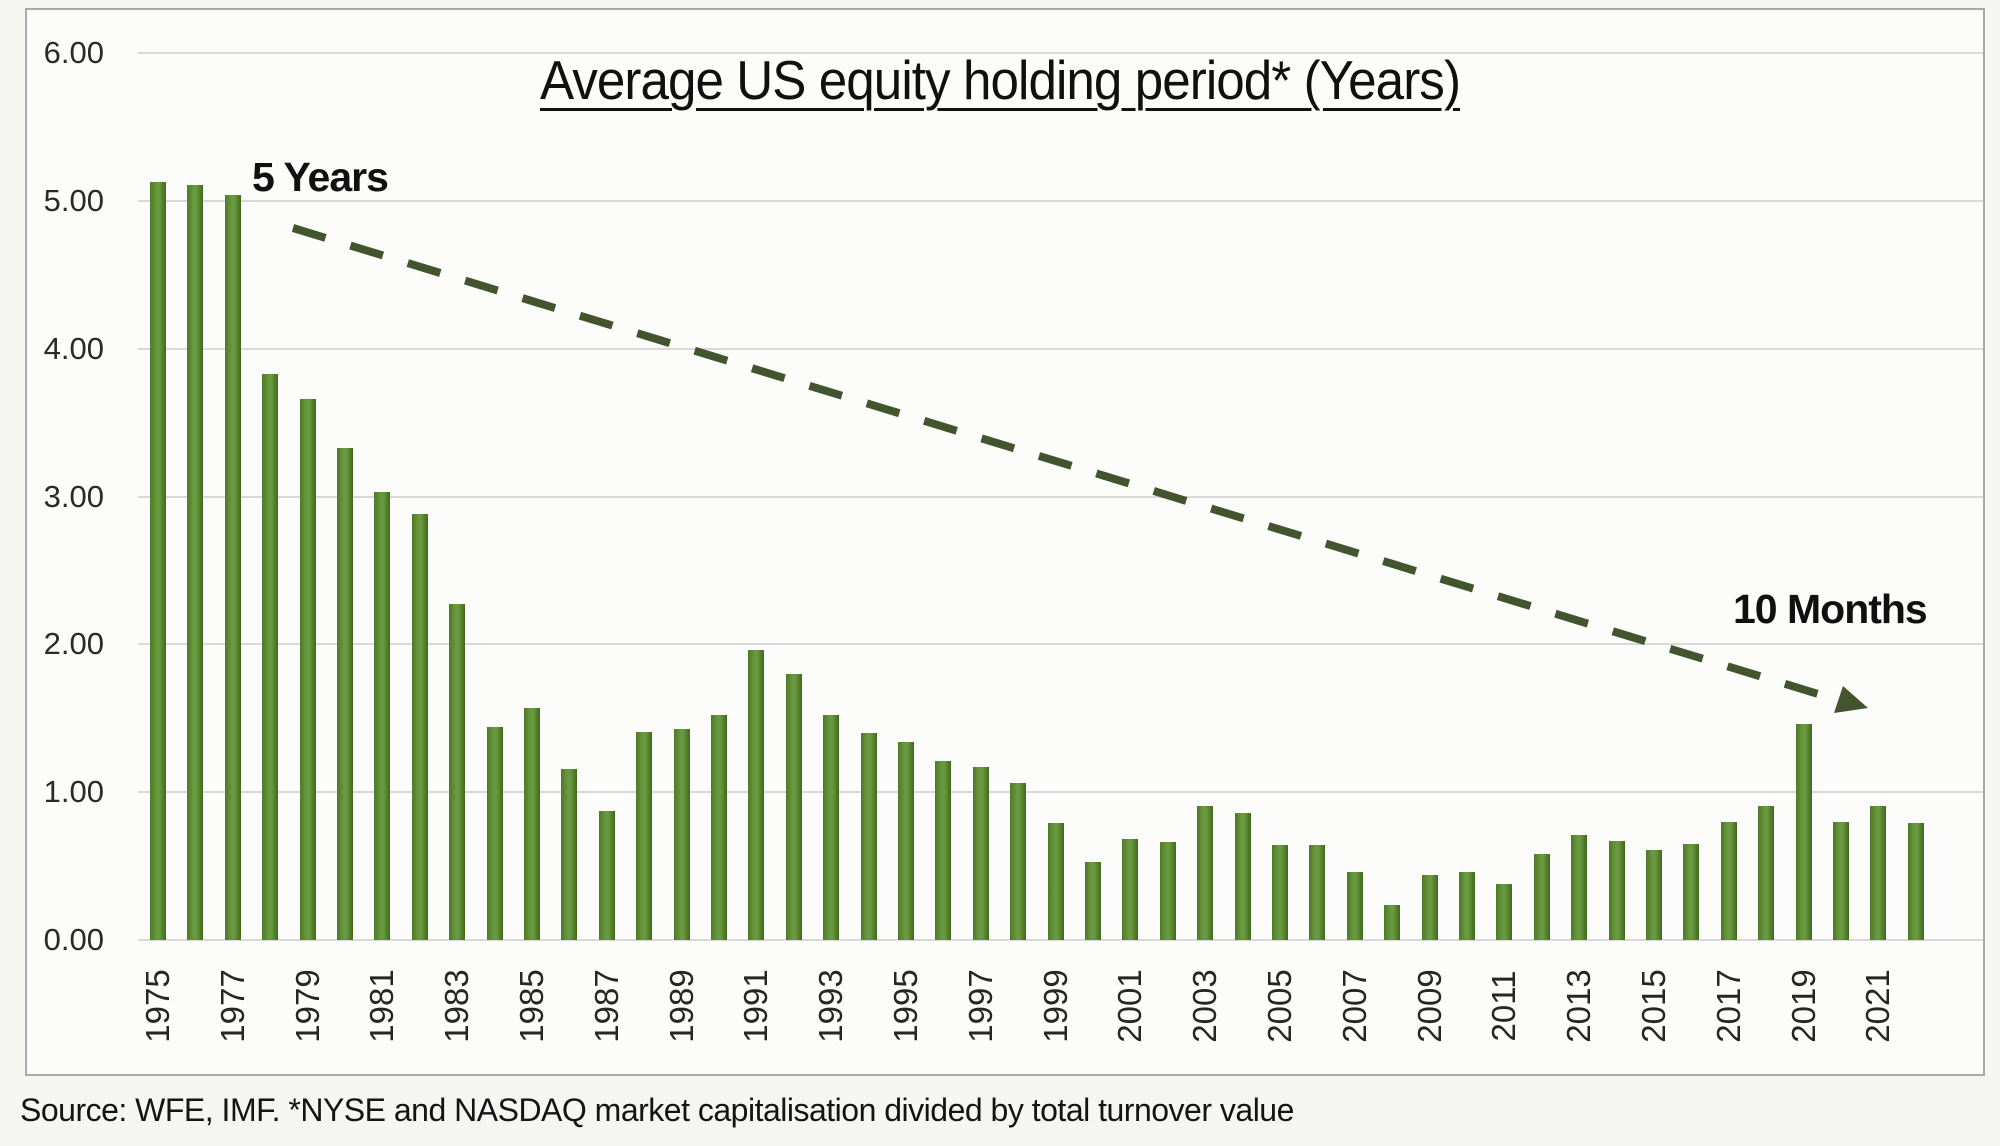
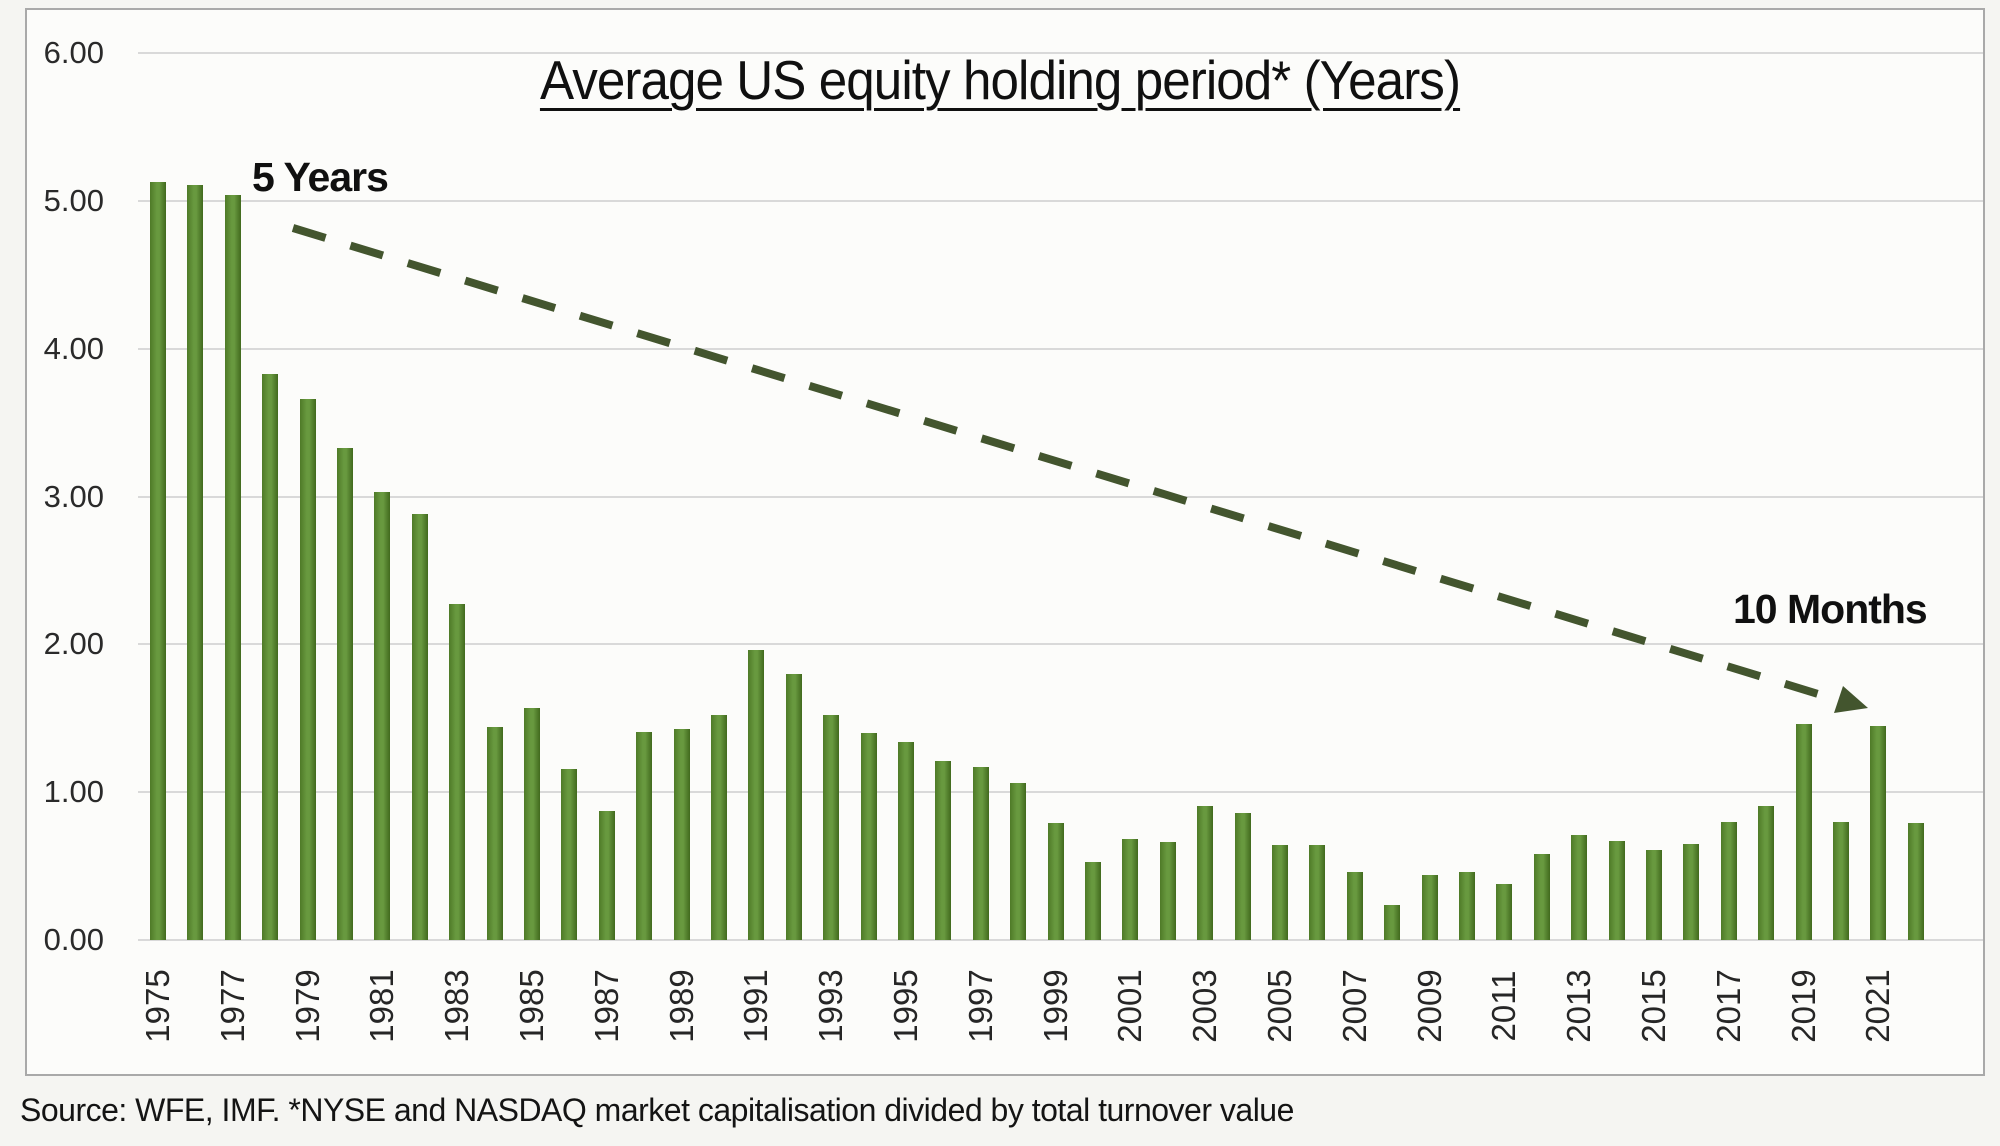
2021: 0.91 -> 1.45
